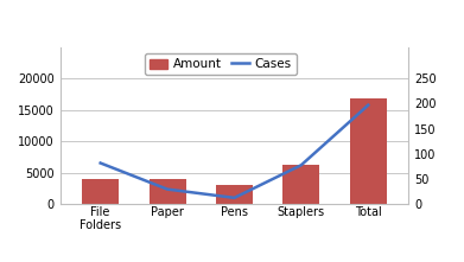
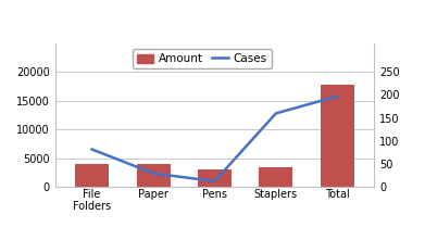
Amount/Staplers: 6200 -> 3400
Cases/Staplers: 78 -> 160
Amount/Total: 16800 -> 17800
